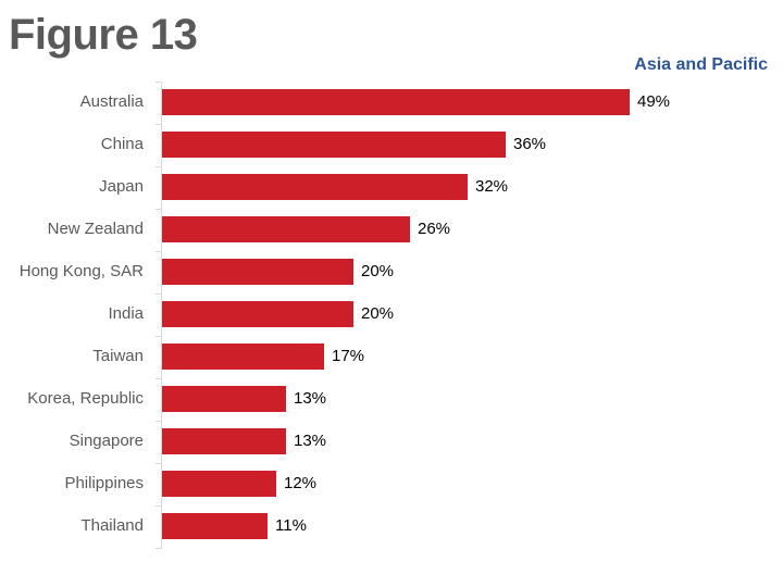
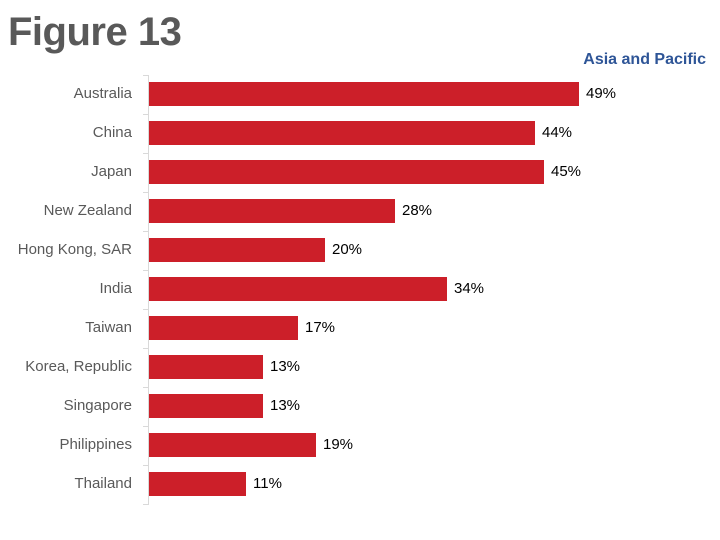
China: 36% -> 44%
Japan: 32% -> 45%
New Zealand: 26% -> 28%
India: 20% -> 34%
Philippines: 12% -> 19%
